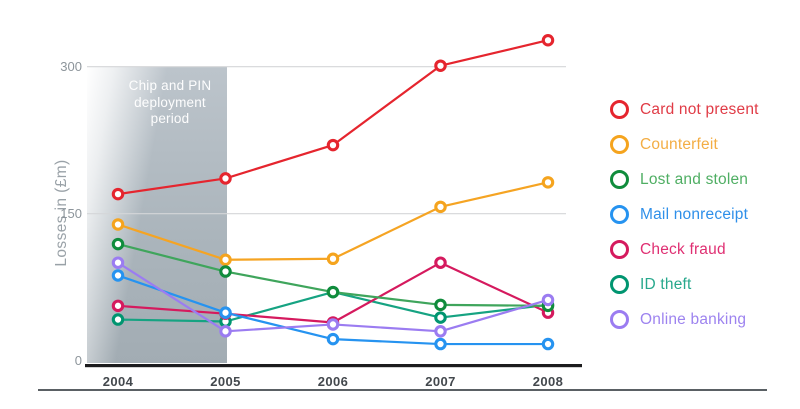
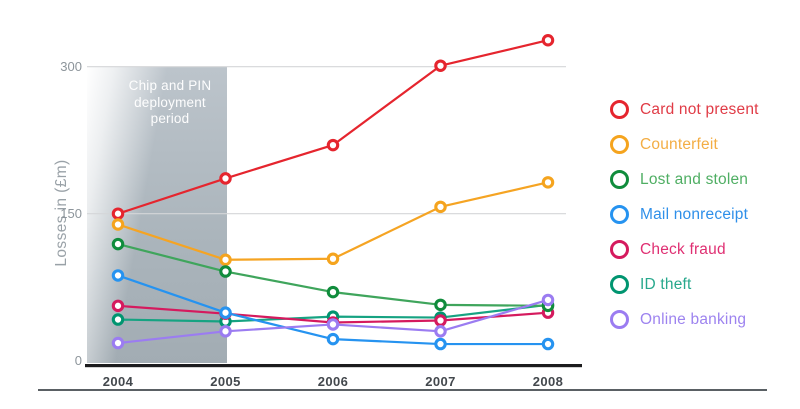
Card not present/2004: 170 -> 150
Online banking/2004: 100 -> 20
ID theft/2006: 70 -> 40
Check fraud/2007: 100 -> 40
